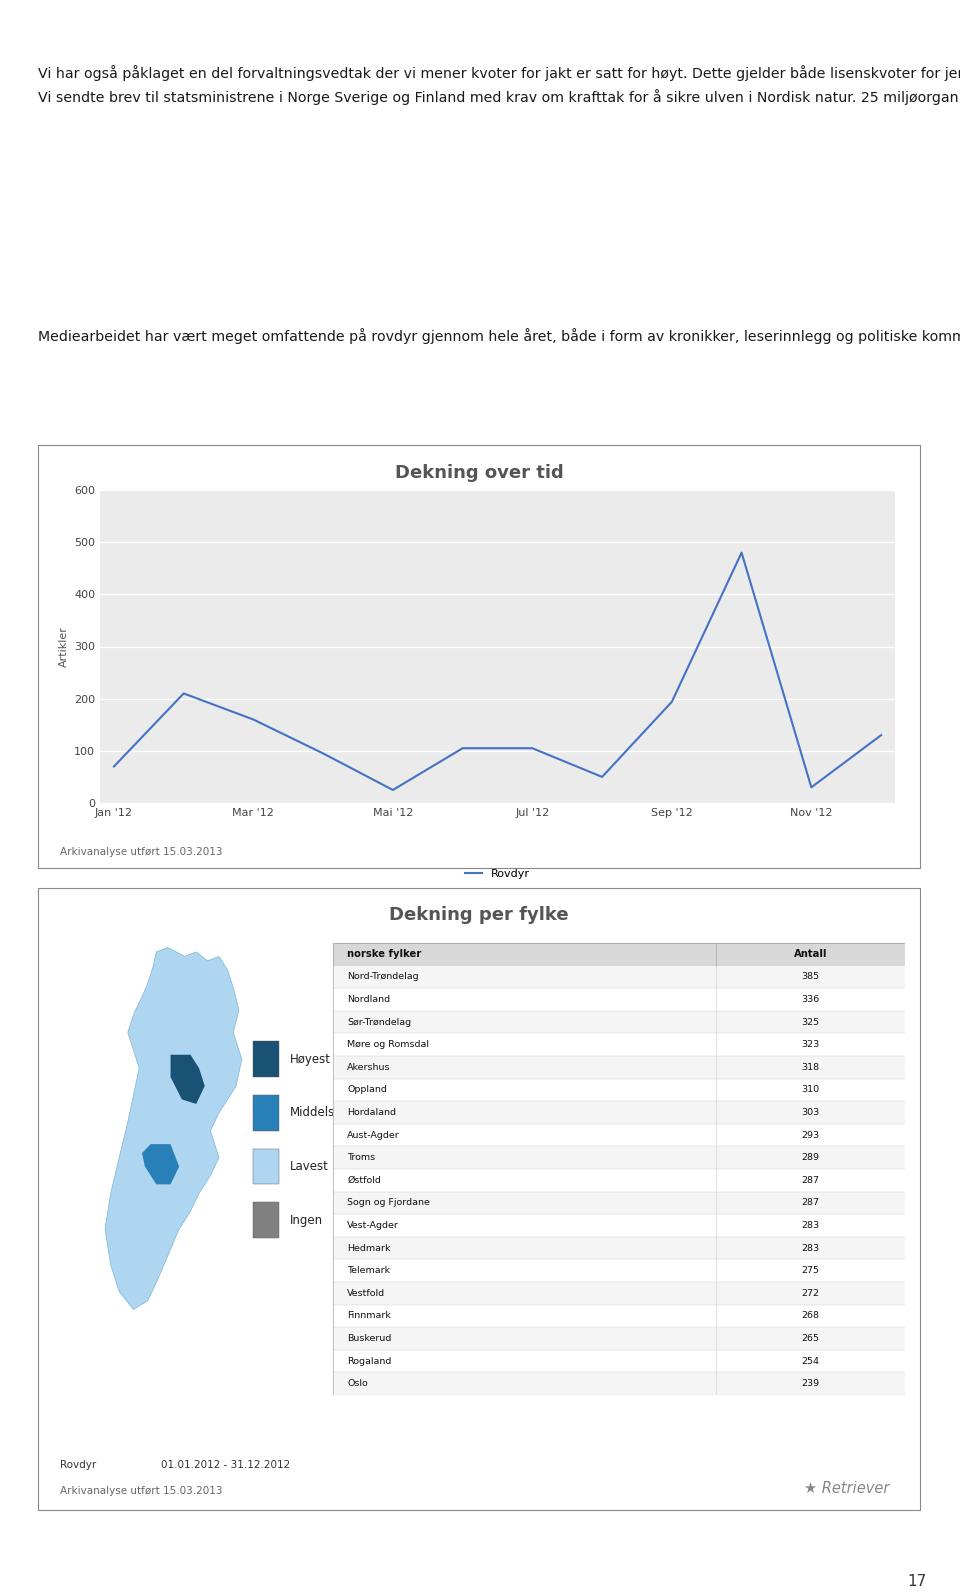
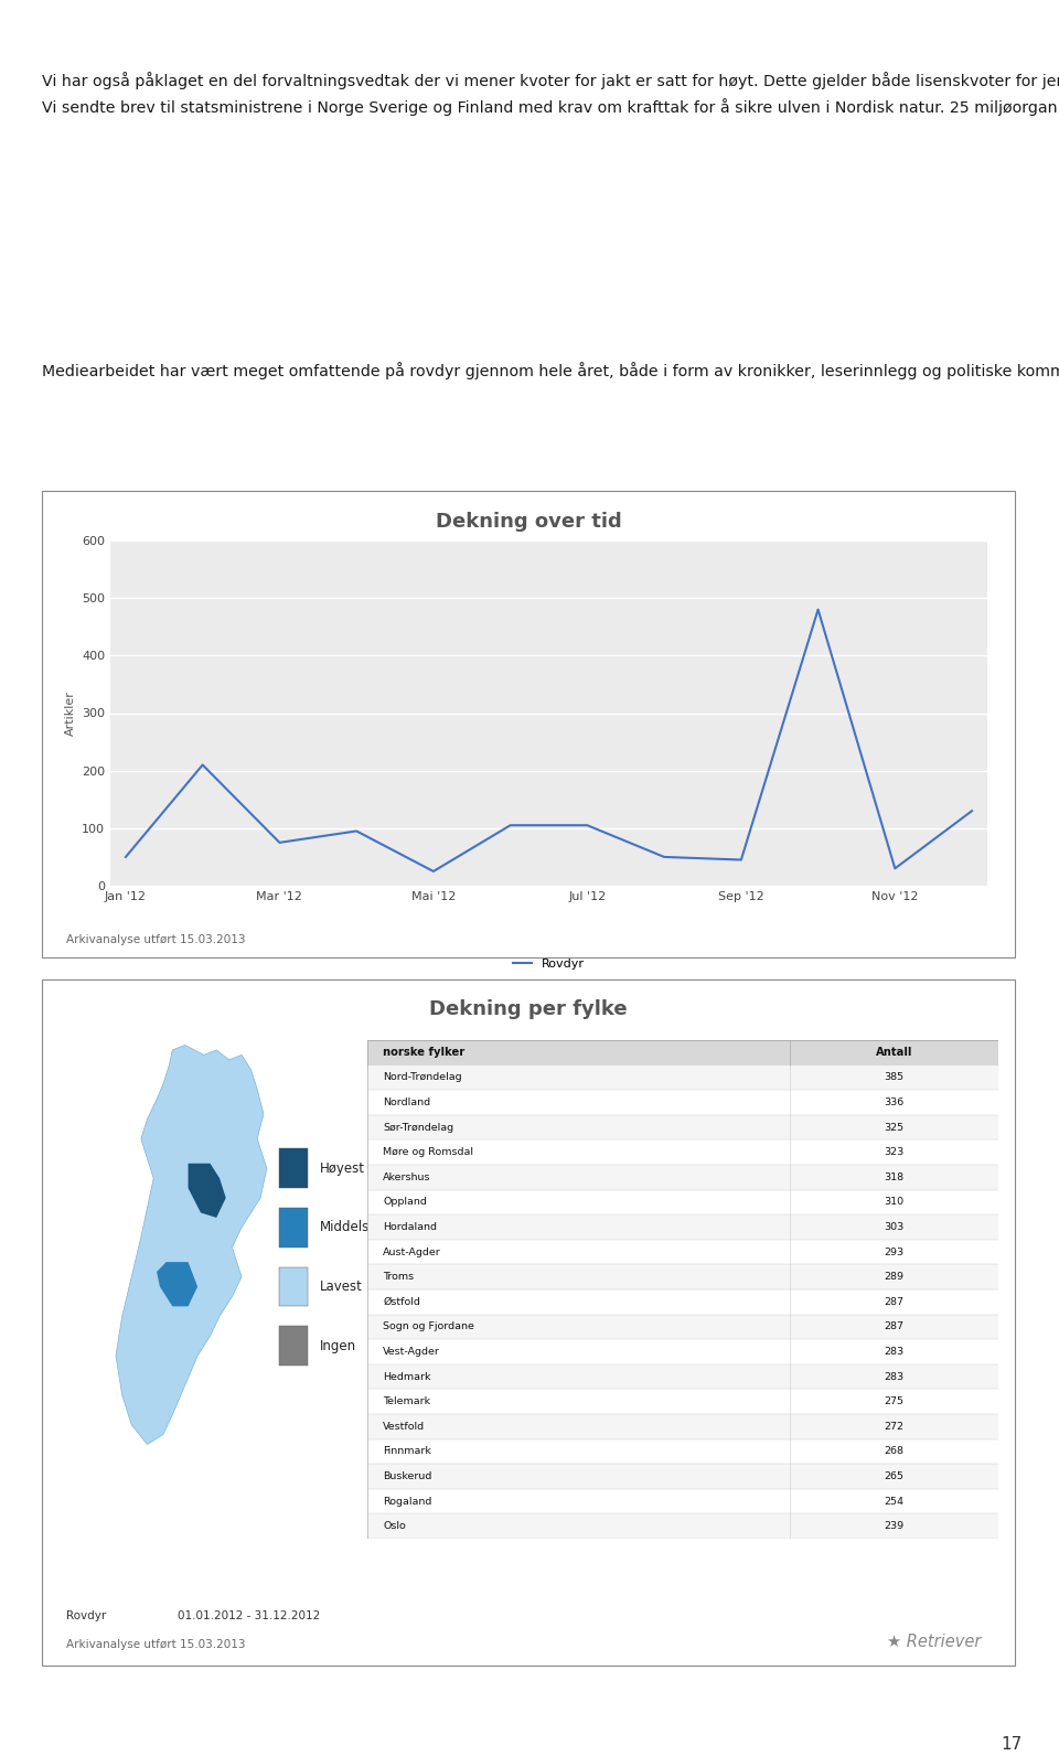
Jan '12: 70 -> 50
Mar '12: 160 -> 75
Sep '12: 194 -> 45
